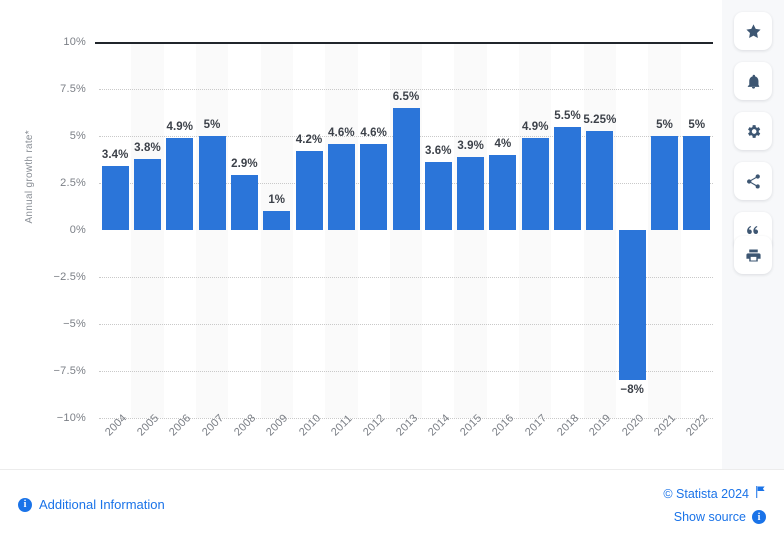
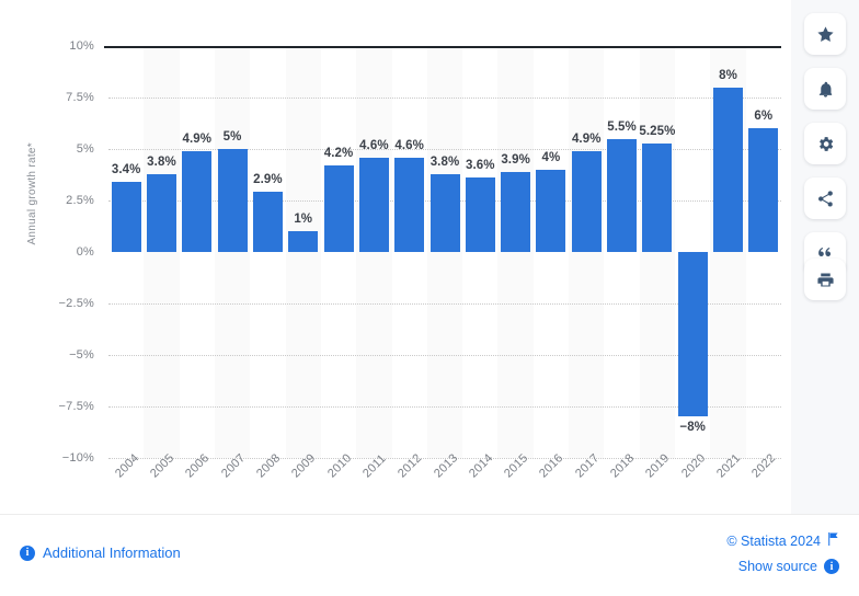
2013: 6.5% -> 3.8%
2021: 5% -> 8%
2022: 5% -> 6%
